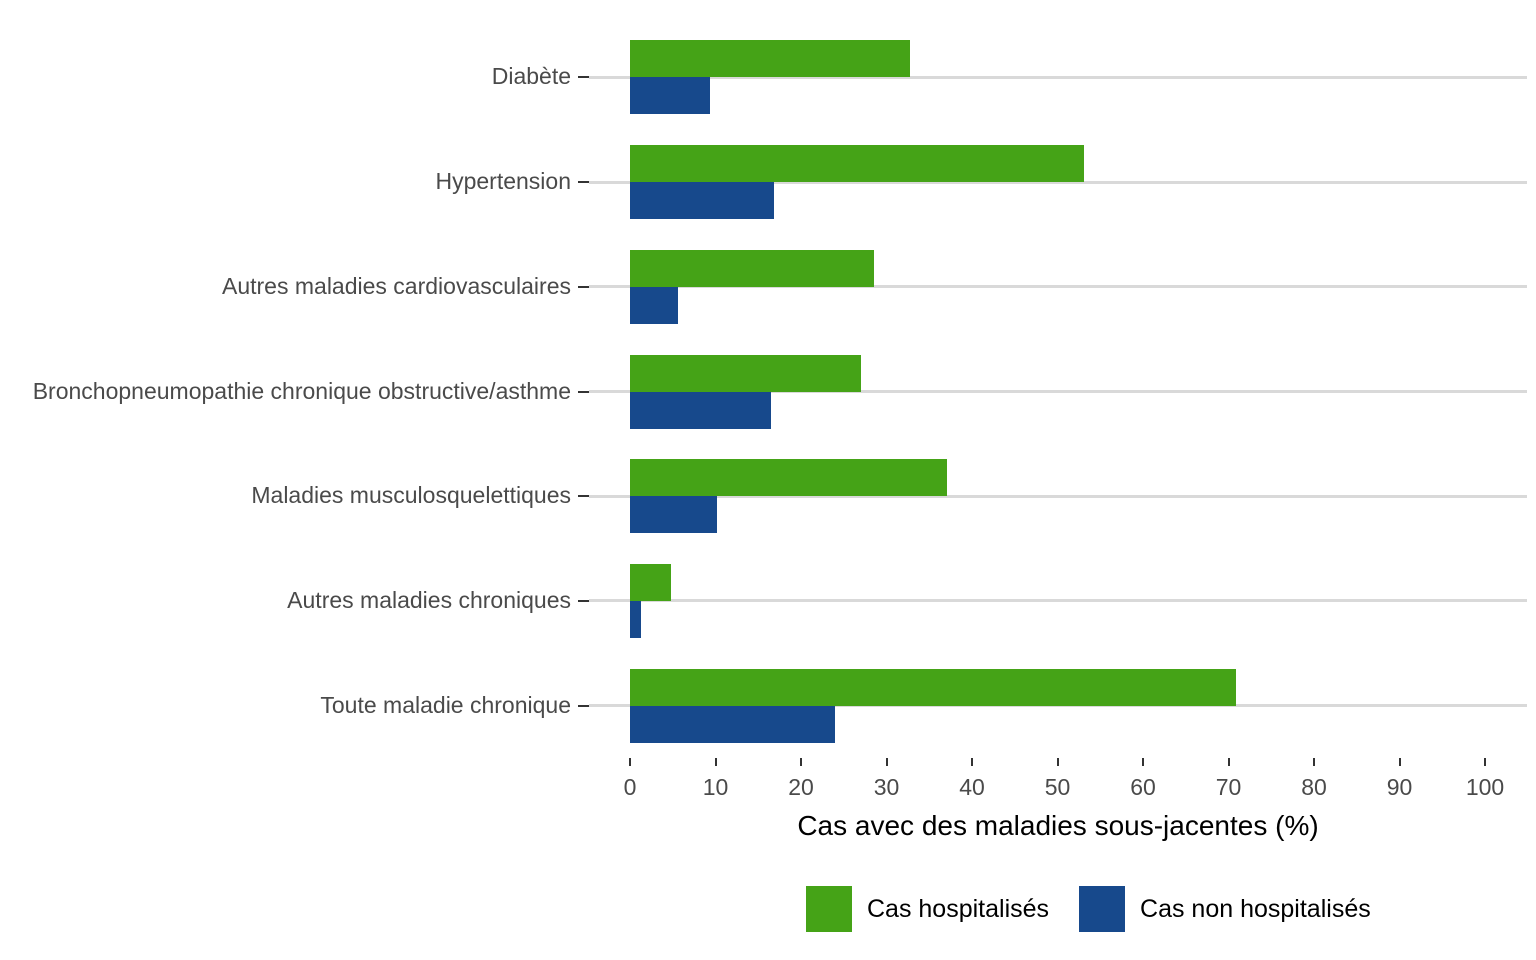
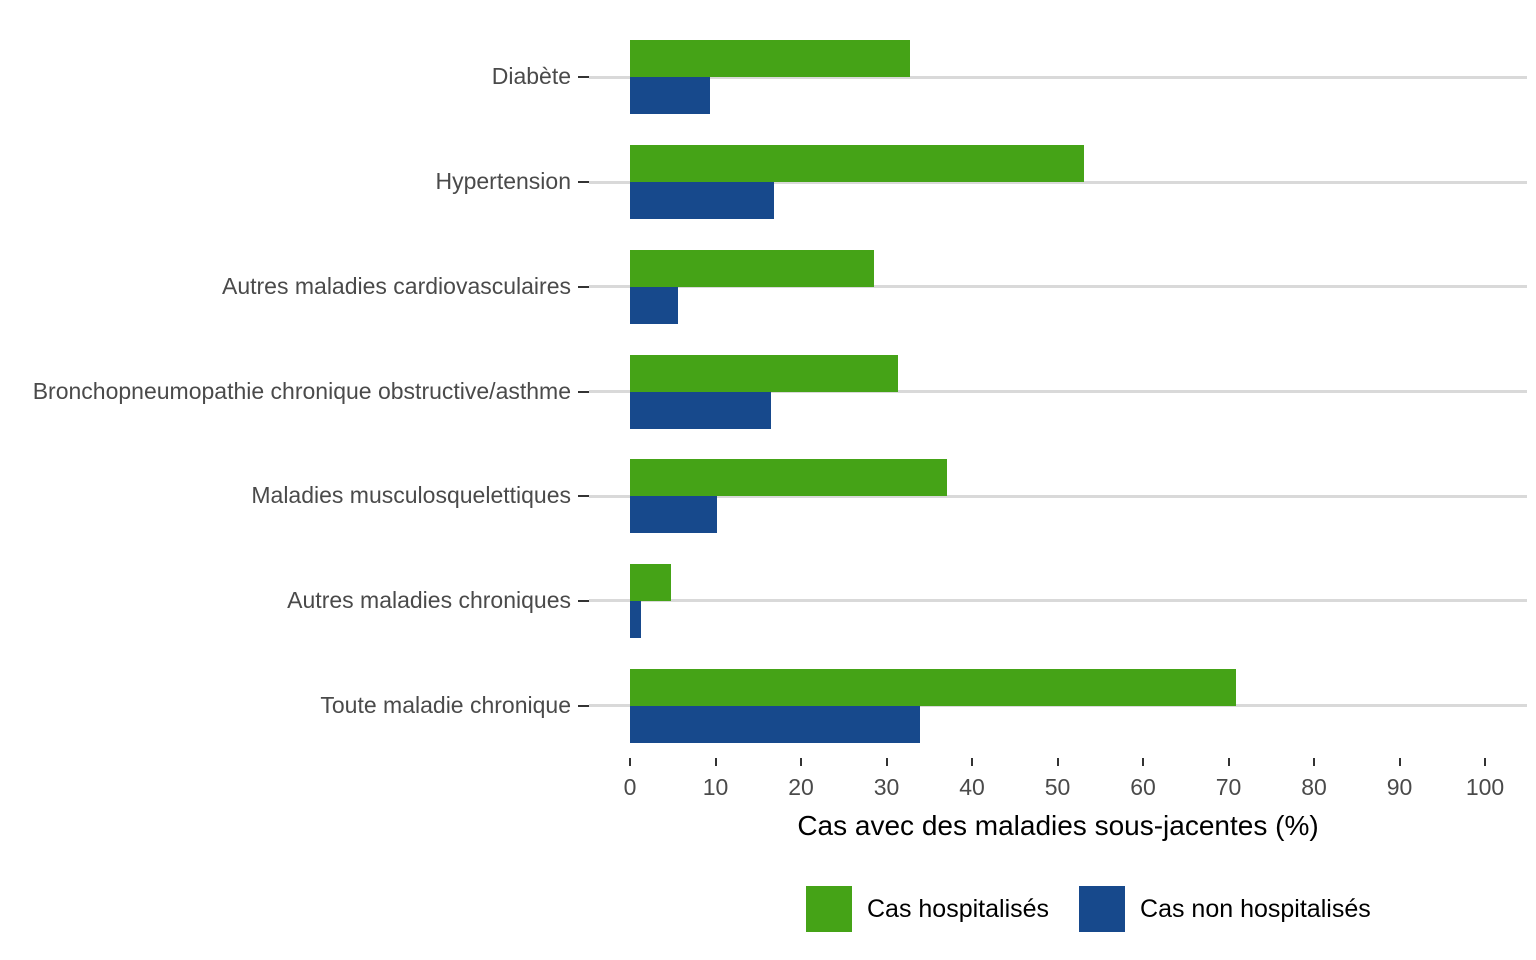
Cas hospitalisés/Bronchopneumopathie chronique obstructive/asthme: 27 -> 31
Cas non hospitalisés/Toute maladie chronique: 24 -> 34
